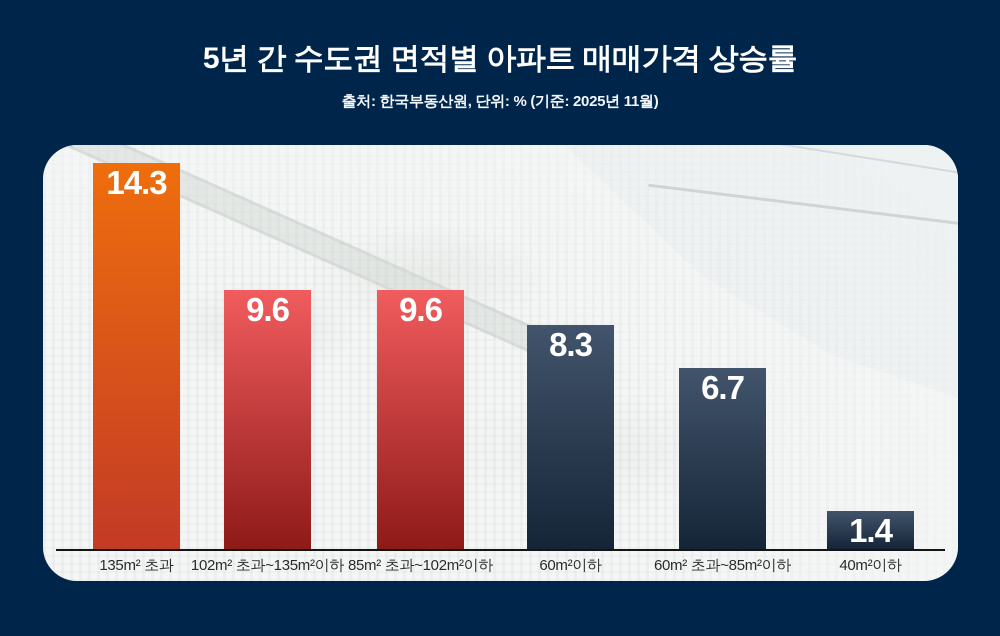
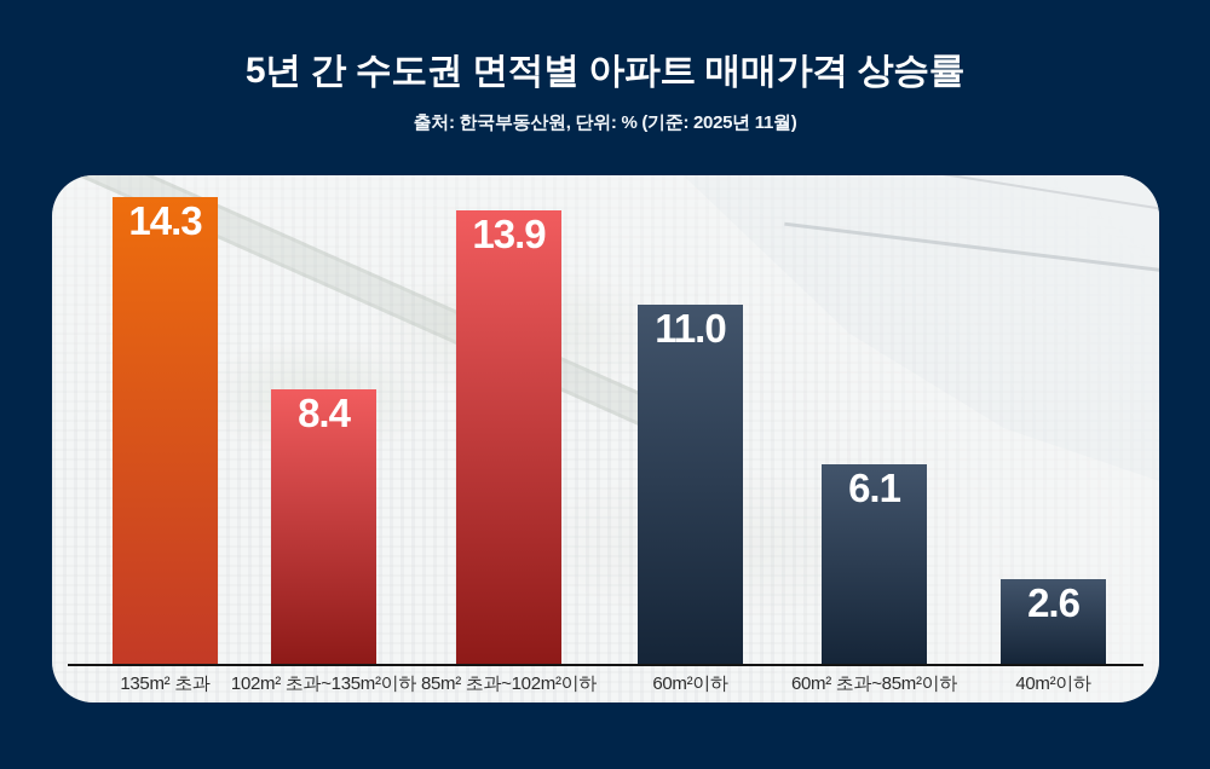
102m² 초과~135m²이하: 9.6 -> 8.4
85m² 초과~102m²이하: 9.6 -> 13.9
60m²이하: 8.3 -> 11.0
60m² 초과~85m²이하: 6.7 -> 6.1
40m²이하: 1.4 -> 2.6
